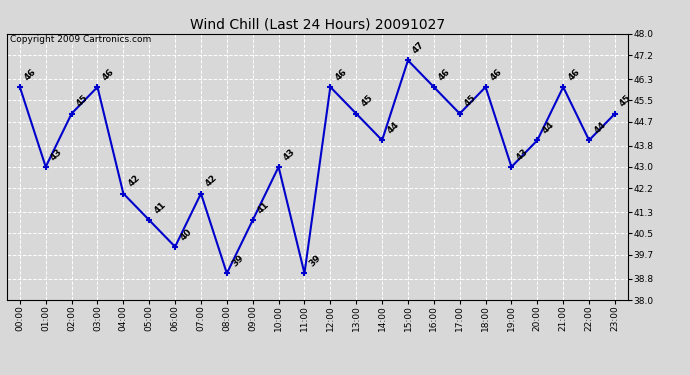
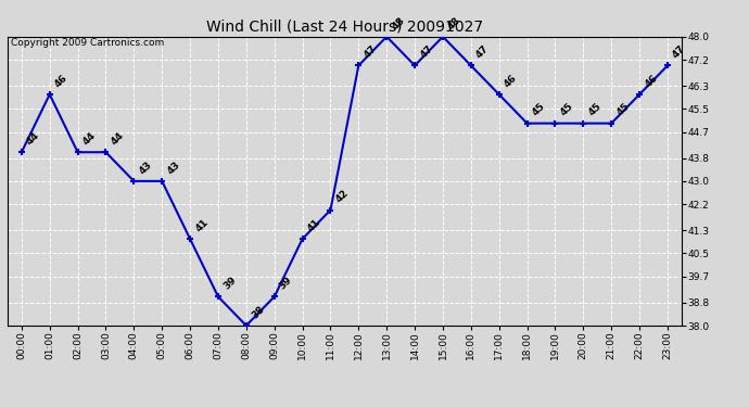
00:00: 46 -> 44
01:00: 43 -> 46
02:00: 45 -> 44
03:00: 46 -> 44
04:00: 42 -> 43
05:00: 41 -> 43
06:00: 40 -> 41
07:00: 42 -> 39
08:00: 39 -> 38
09:00: 41 -> 39
10:00: 43 -> 41
11:00: 39 -> 42
12:00: 46 -> 47
13:00: 45 -> 48
14:00: 44 -> 47
15:00: 47 -> 48
16:00: 46 -> 47
17:00: 45 -> 46
18:00: 46 -> 45
19:00: 43 -> 45
20:00: 44 -> 45
21:00: 46 -> 45
22:00: 44 -> 46
23:00: 45 -> 47
